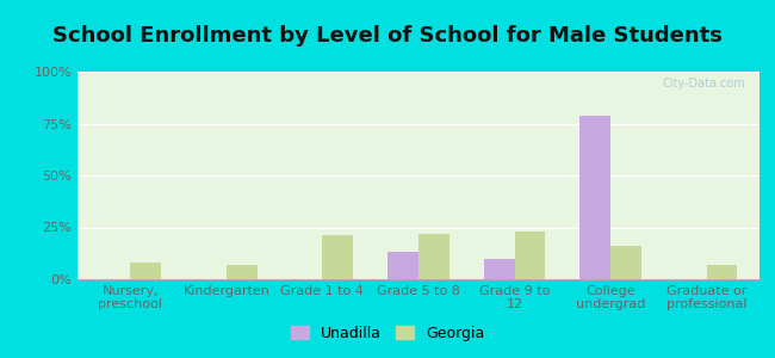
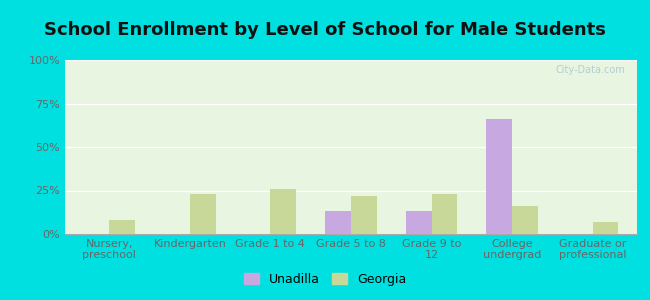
Georgia/Kindergarten: 7% -> 23%
Georgia/Grade 1 to 4: 21% -> 26%
Unadilla/Grade 9 to 12: 10% -> 13%
Unadilla/College undergrad: 79% -> 66%
